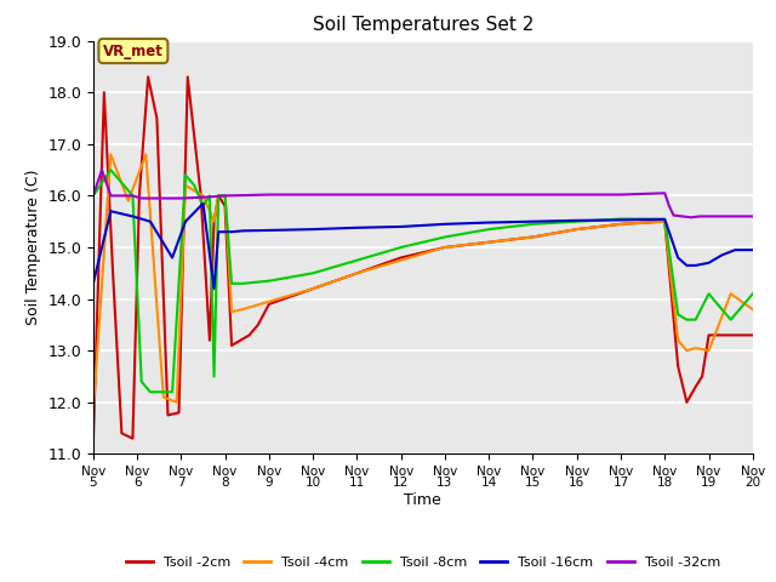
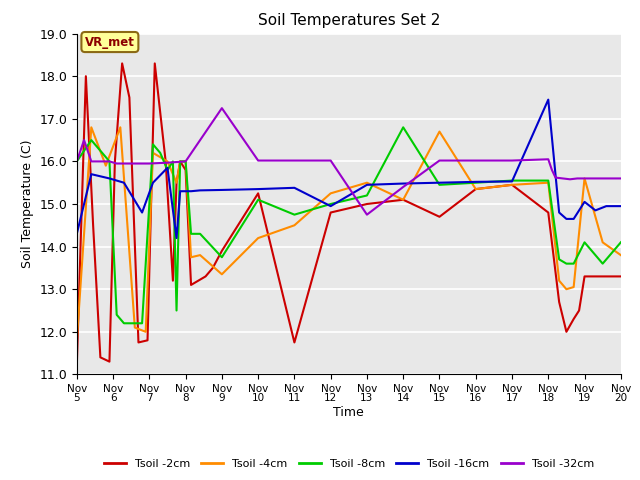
Tsoil -4cm/Nov 9: 13.95 -> 13.35
Tsoil -8cm/Nov 9: 14.35 -> 13.75
Tsoil -32cm/Nov 9: 16.02 -> 17.25
Tsoil -2cm/Nov 10: 14.20 -> 15.25
Tsoil -8cm/Nov 10: 14.50 -> 15.10
Tsoil -2cm/Nov 11: 14.50 -> 11.75
Tsoil -4cm/Nov 12: 14.75 -> 15.25
Tsoil -16cm/Nov 12: 15.40 -> 14.95
Tsoil -4cm/Nov 13: 15.00 -> 15.50
Tsoil -32cm/Nov 13: 16.02 -> 14.75
Tsoil -8cm/Nov 14: 15.35 -> 16.80
Tsoil -32cm/Nov 14: 16.02 -> 15.40
Tsoil -2cm/Nov 15: 15.20 -> 14.70
Tsoil -4cm/Nov 15: 15.20 -> 16.70
Tsoil -2cm/Nov 18: 15.50 -> 14.80
Tsoil -16cm/Nov 18: 15.54 -> 17.45
Tsoil -4cm/Nov 19: 13.00 -> 15.60
Tsoil -16cm/Nov 19: 14.70 -> 15.05
